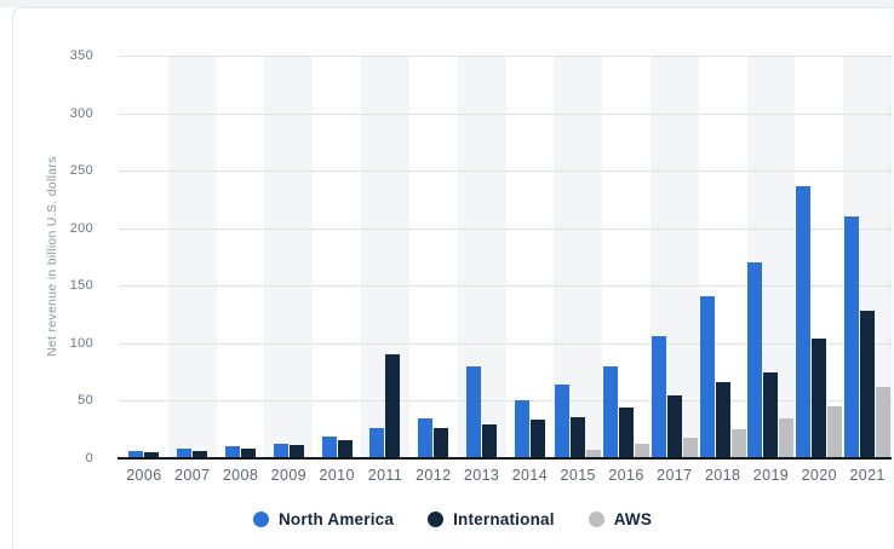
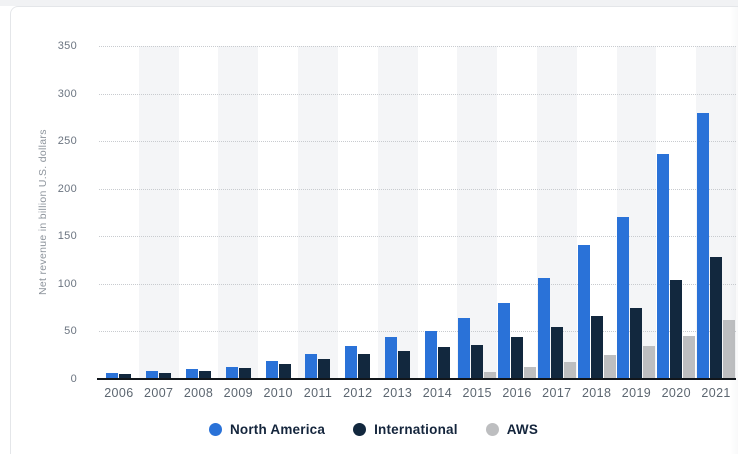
International/2011: 90 -> 20
North America/2013: 80 -> 40
North America/2021: 210 -> 280
